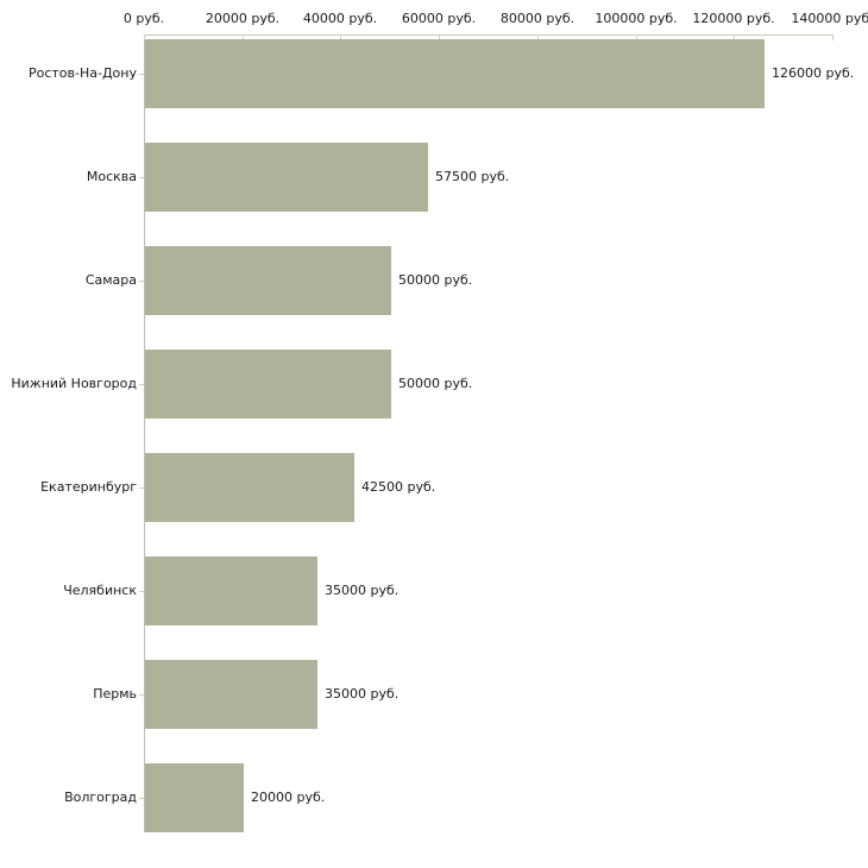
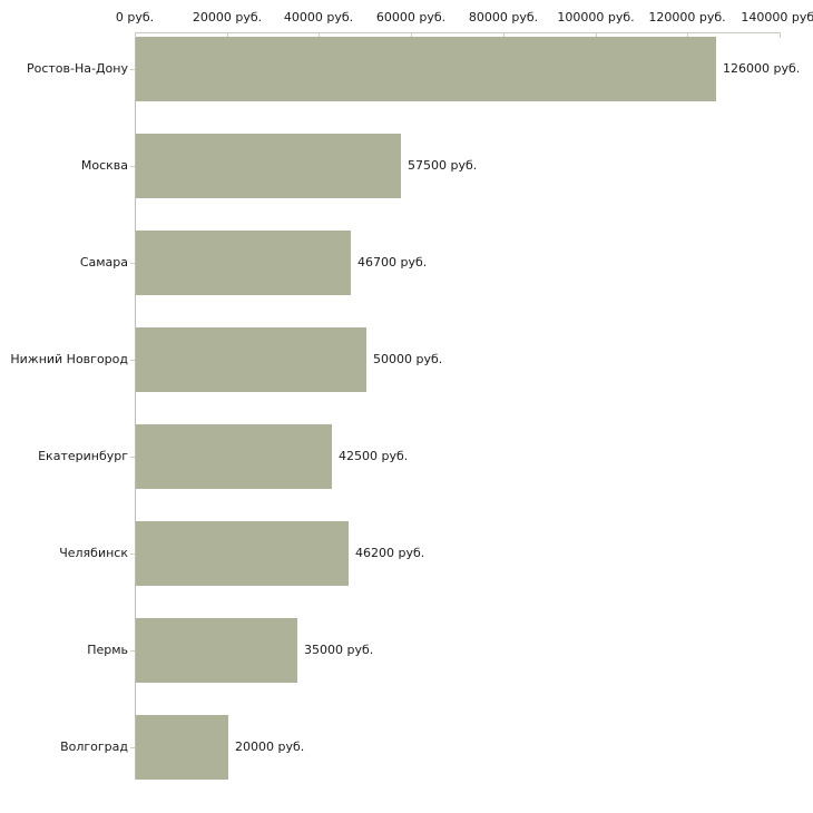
Самара: 50000 -> 46700
Челябинск: 35000 -> 46200
